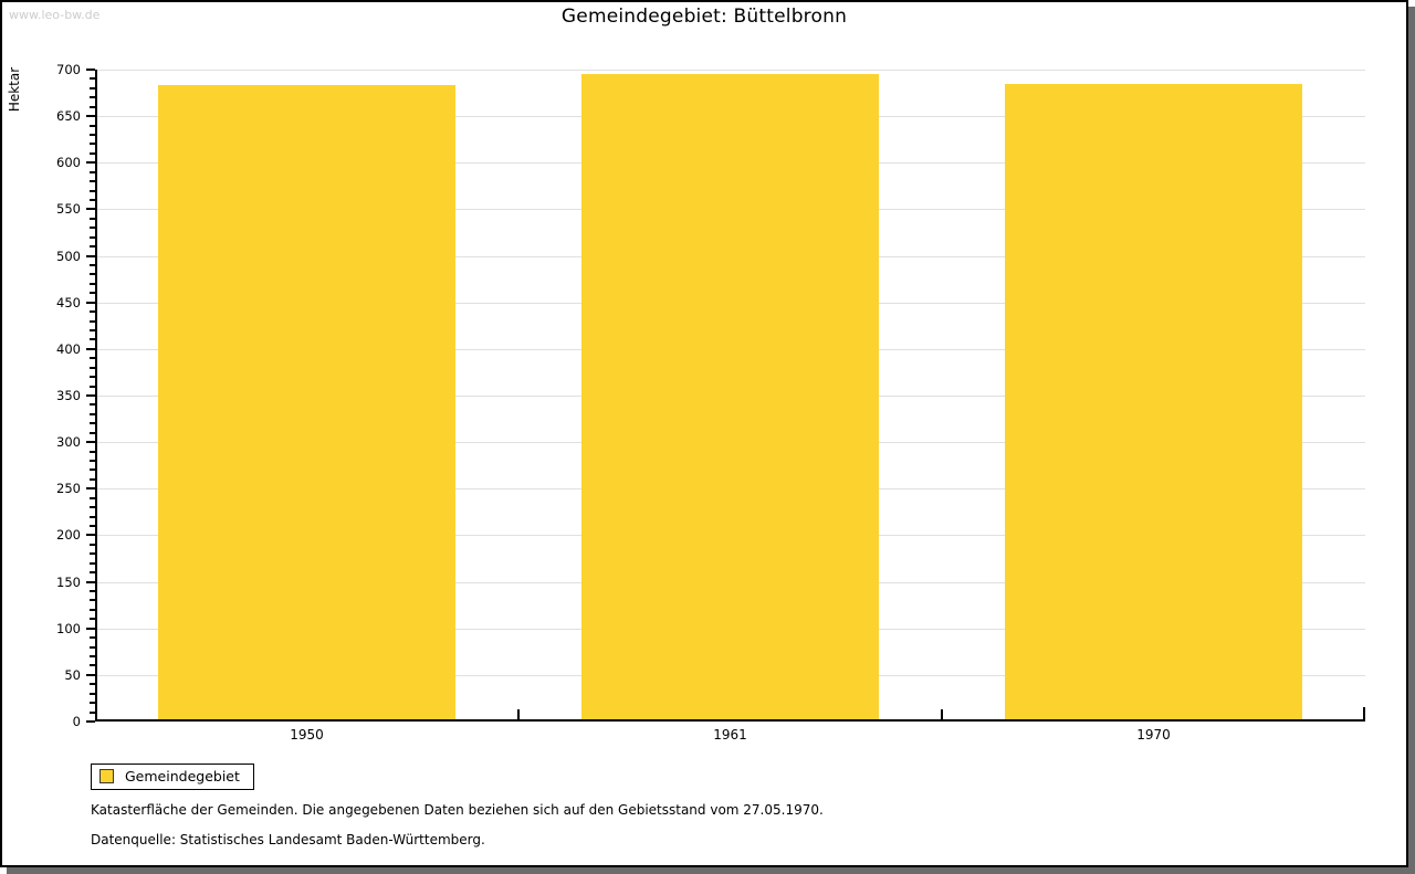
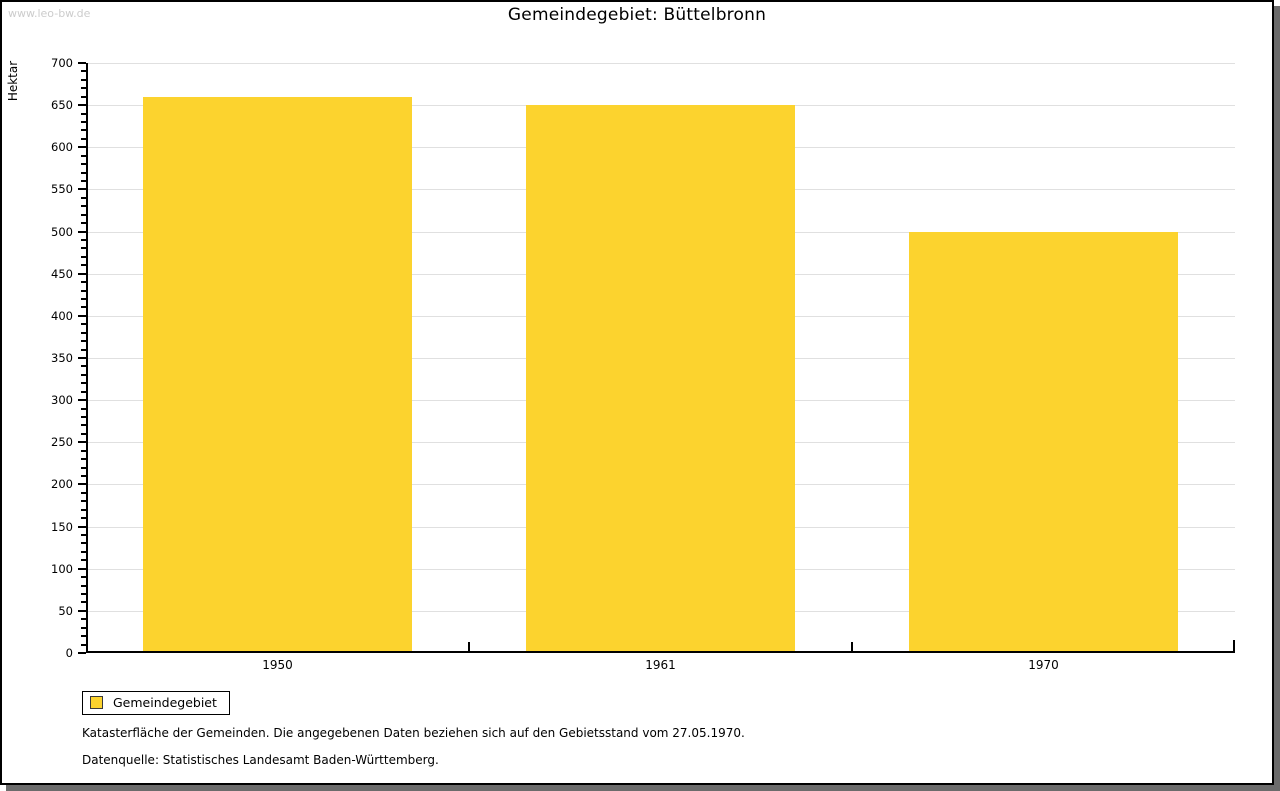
1950: 680 -> 660
1961: 700 -> 650
1970: 680 -> 500
